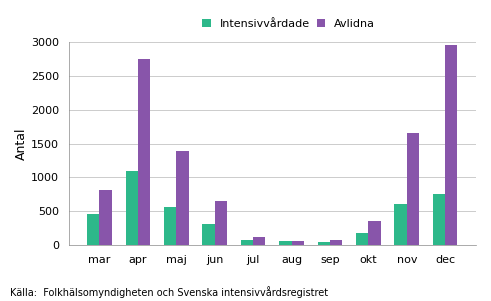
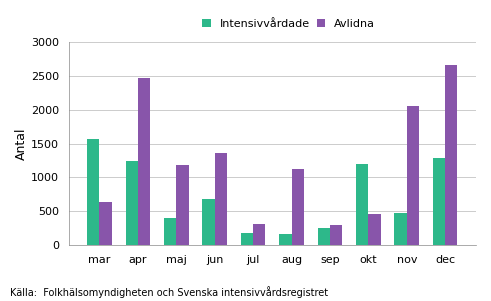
Intensivvårdade/mar: 460 -> 1560
Avlidna/mar: 820 -> 640
Intensivvårdade/apr: 1100 -> 1240
Avlidna/apr: 2750 -> 2460
Intensivvårdade/maj: 560 -> 400
Avlidna/maj: 1390 -> 1180
Intensivvårdade/jun: 320 -> 680
Avlidna/jun: 650 -> 1360
Intensivvårdade/jul: 70 -> 180
Avlidna/jul: 120 -> 320
Intensivvårdade/aug: 60 -> 160
Avlidna/aug: 60 -> 1120
Intensivvårdade/sep: 50 -> 260
Avlidna/sep: 80 -> 300
Intensivvårdade/okt: 180 -> 1200
Avlidna/okt: 350 -> 460
Intensivvårdade/nov: 610 -> 480
Avlidna/nov: 1650 -> 2060
Intensivvårdade/dec: 750 -> 1280
Avlidna/dec: 2960 -> 2660
